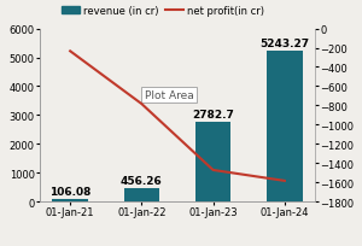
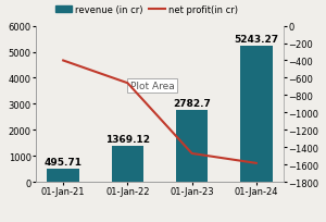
revenue (in cr)/01-Jan-21: 106.08 -> 495.71
net profit(in cr)/01-Jan-21: -240 -> -400
revenue (in cr)/01-Jan-22: 456.26 -> 1369.12
net profit(in cr)/01-Jan-22: -780 -> -660
